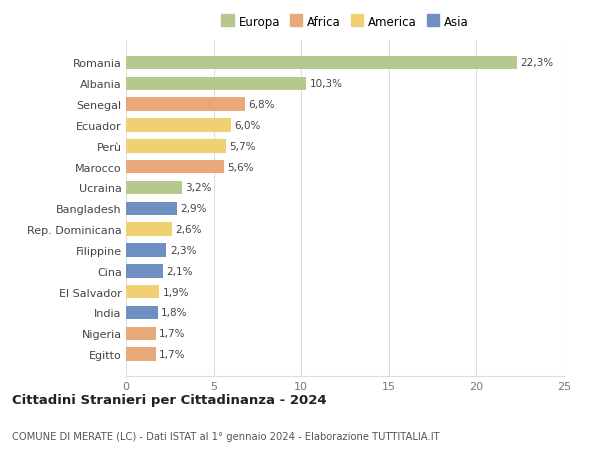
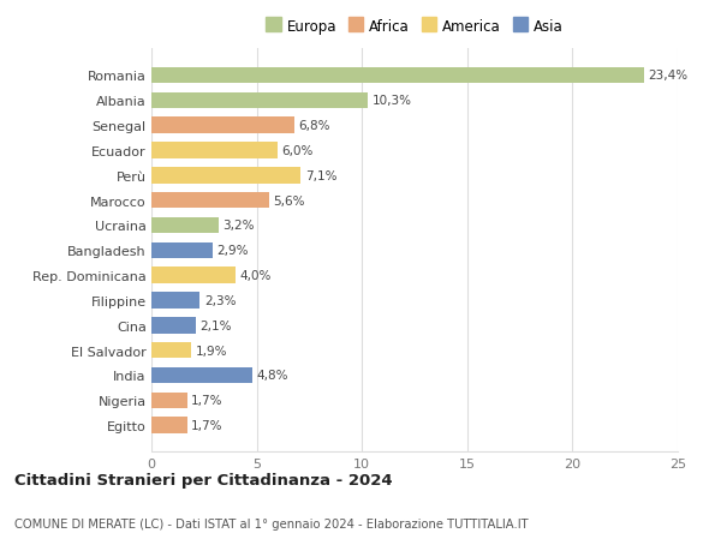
Romania: 22,3% -> 23,4%
Perù: 5,7% -> 7,1%
Rep. Dominicana: 2,6% -> 4,0%
India: 1,8% -> 4,8%
